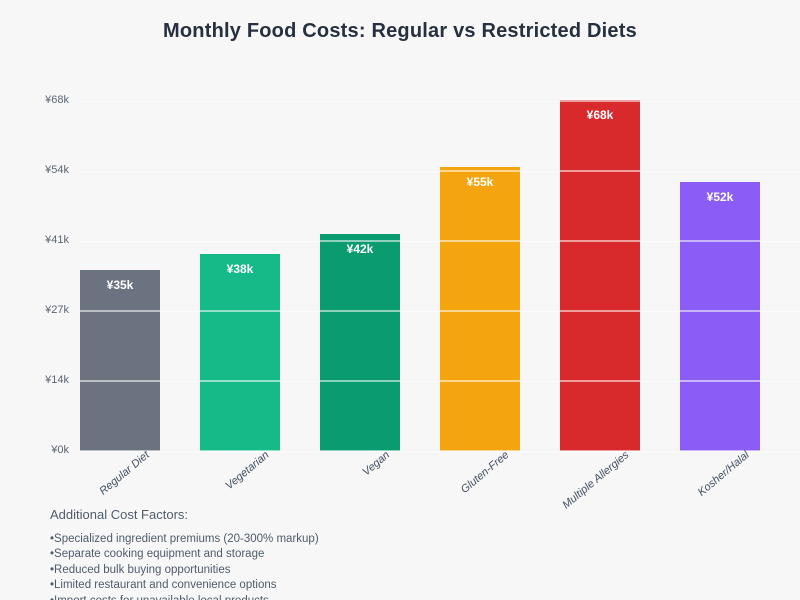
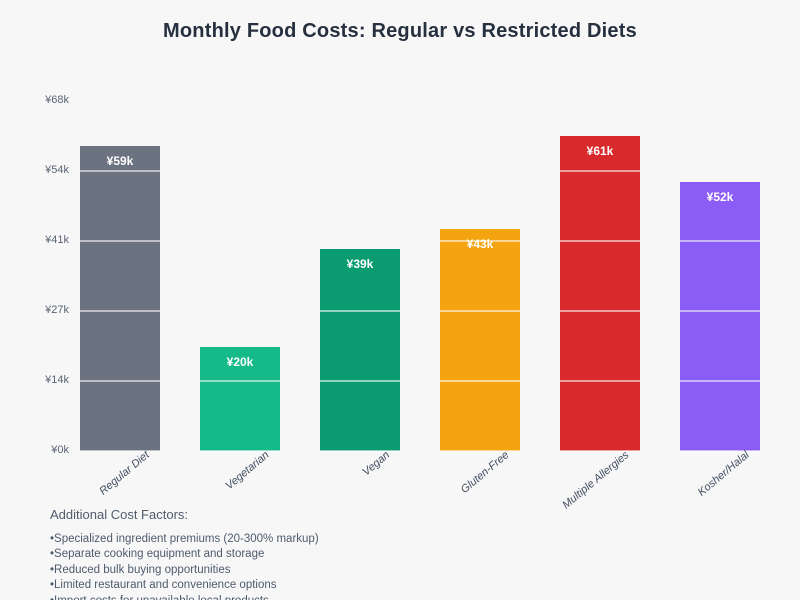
Regular Diet: ¥35k -> ¥59k
Vegetarian: ¥38k -> ¥20k
Vegan: ¥42k -> ¥39k
Gluten-Free: ¥55k -> ¥43k
Multiple Allergies: ¥68k -> ¥61k
